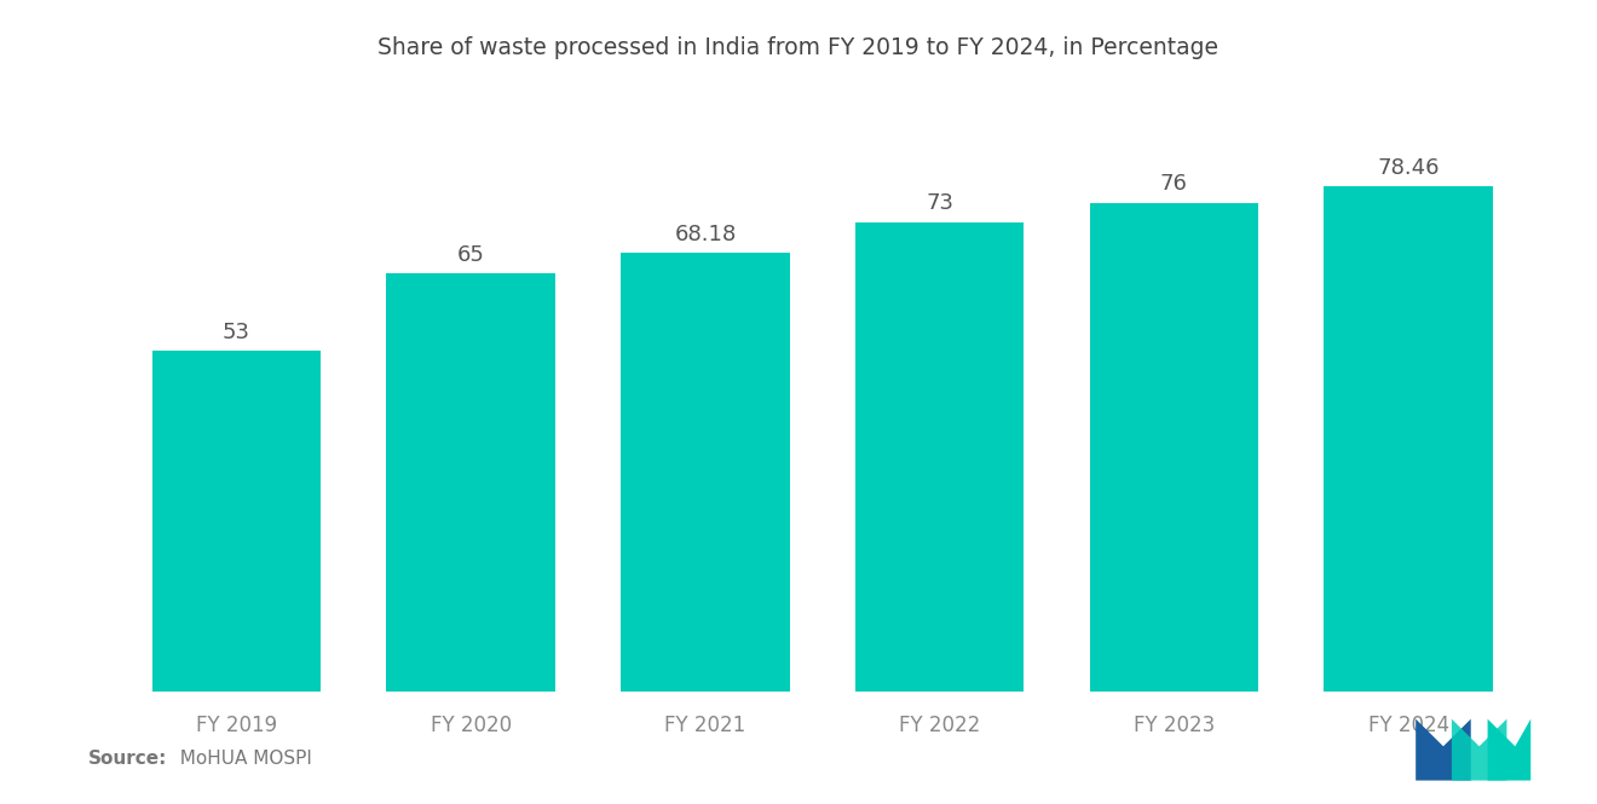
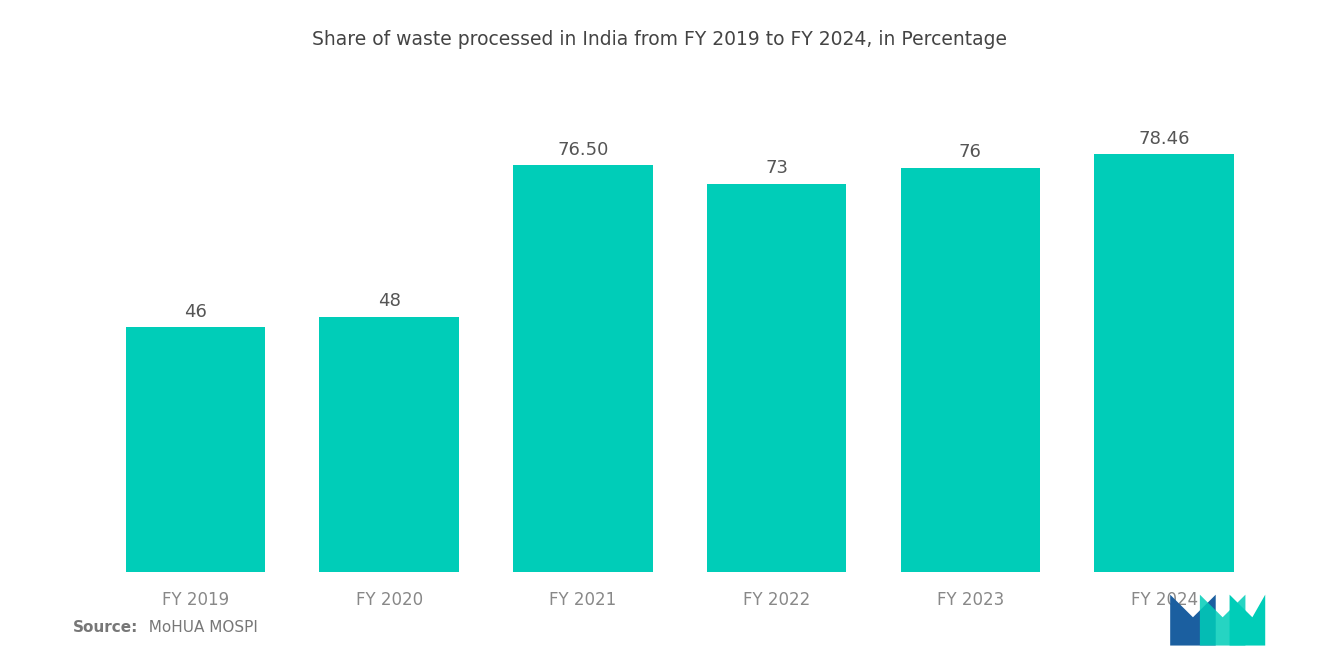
FY 2019: 53 -> 46
FY 2020: 65 -> 48
FY 2021: 68.18 -> 76.50
